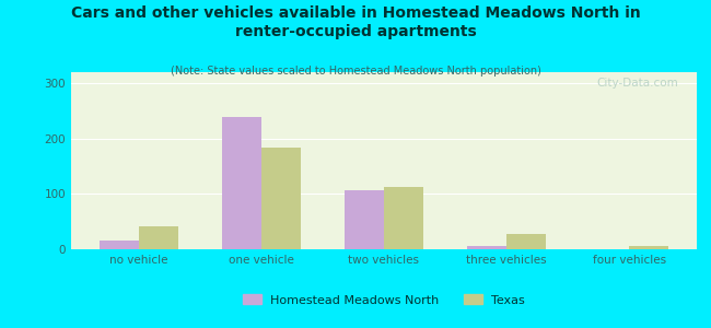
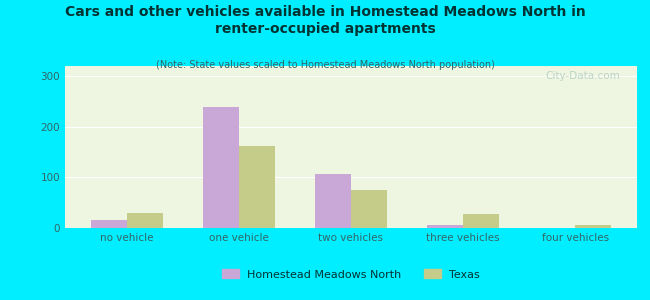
Texas/no vehicle: 42 -> 30
Texas/one vehicle: 183 -> 162
Texas/two vehicles: 113 -> 76
